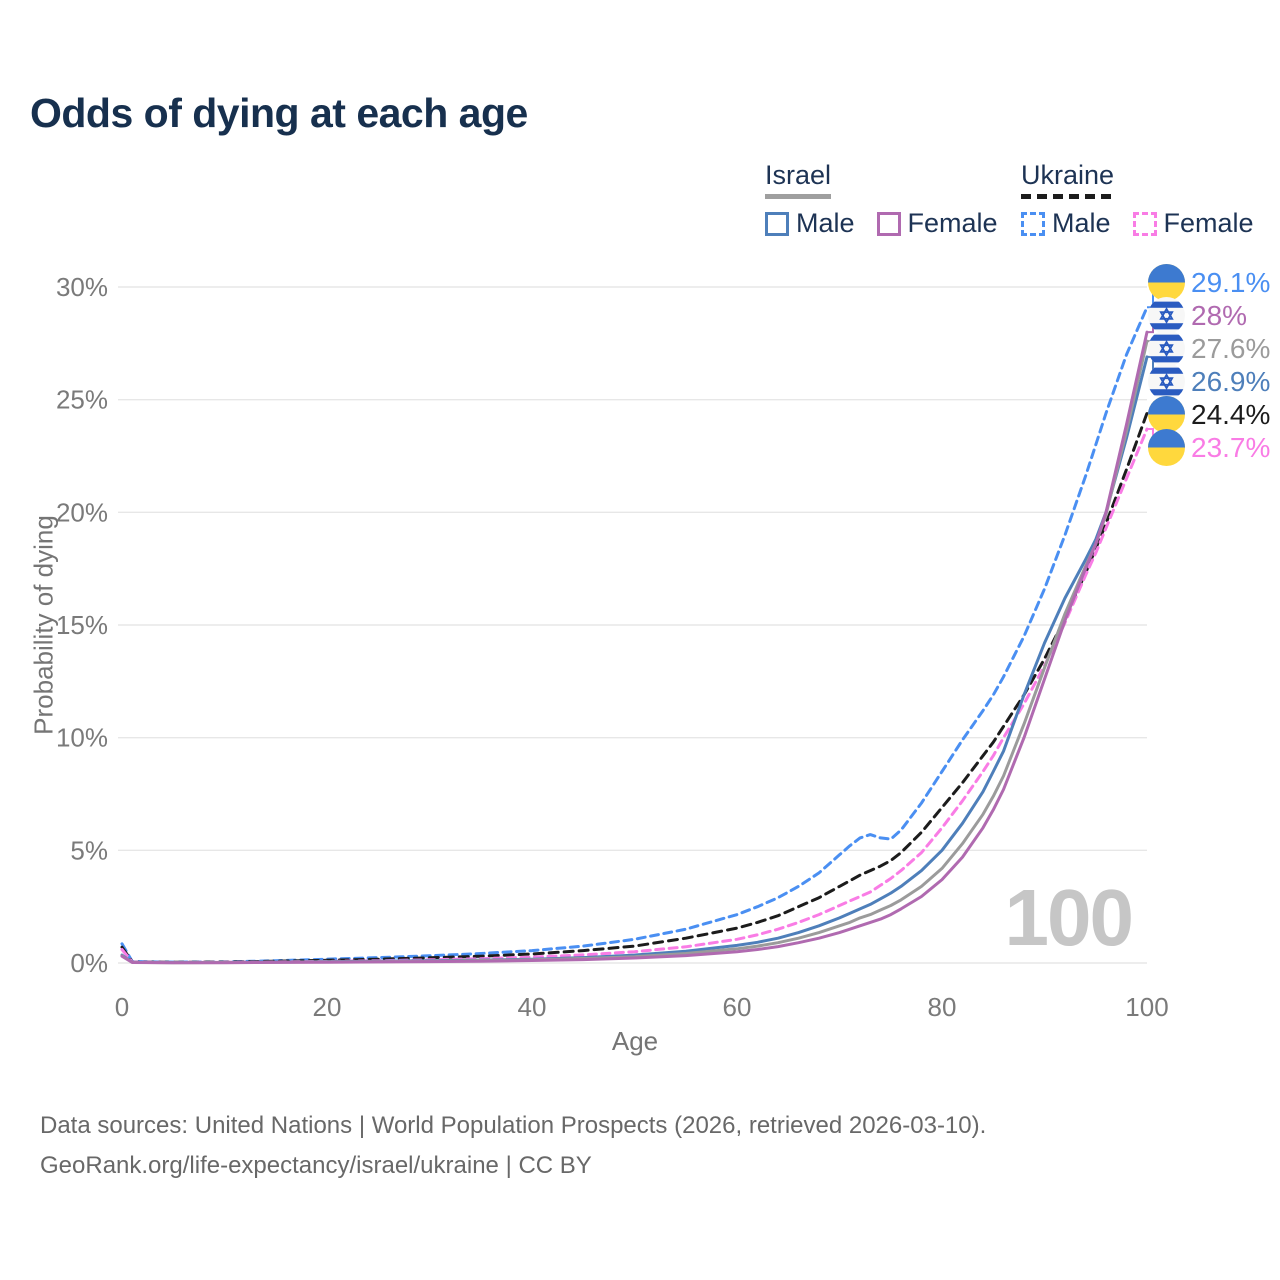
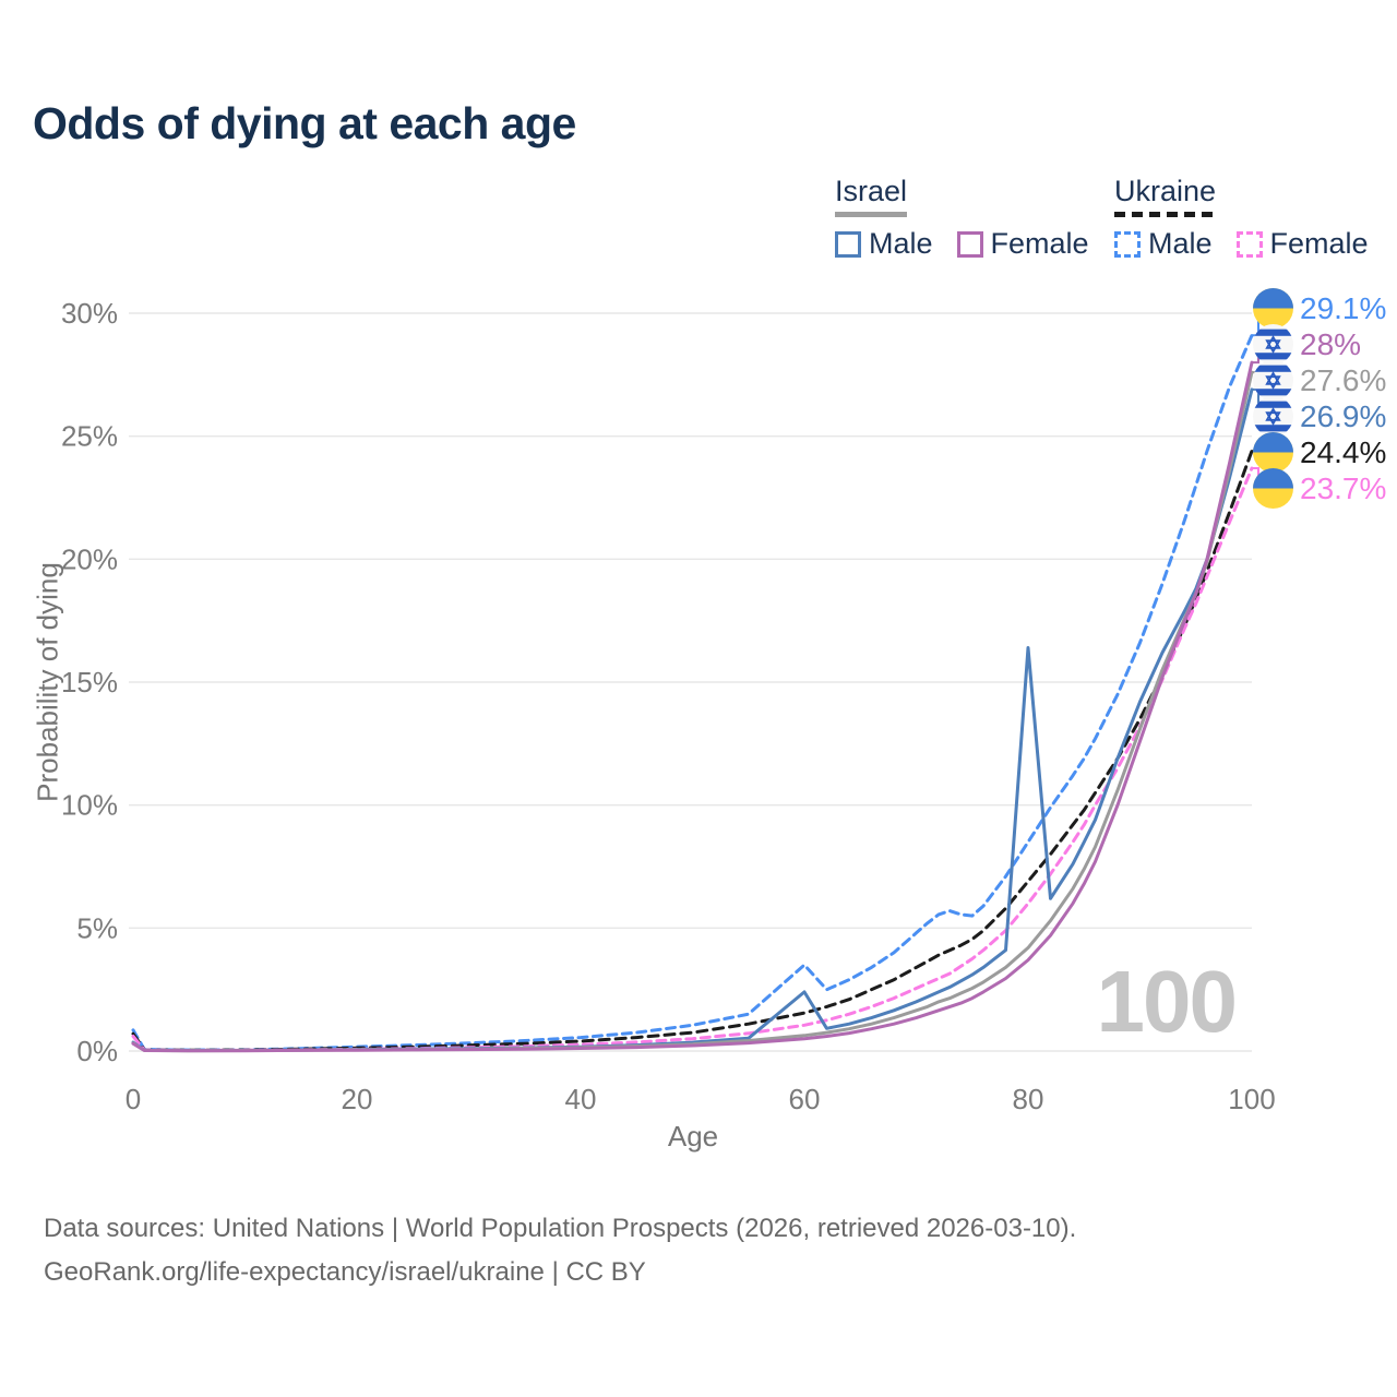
Ukraine Male/60: 2.1% -> 3.5%
Israel Male/60: 0.8% -> 2.4%
Israel Male/80: 5.0% -> 16.4%
